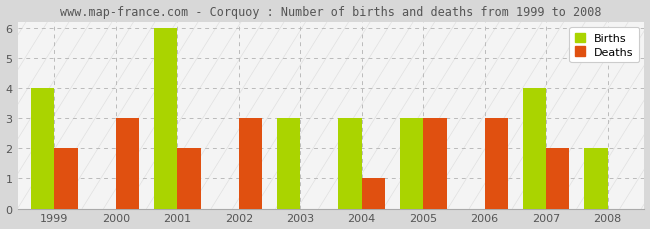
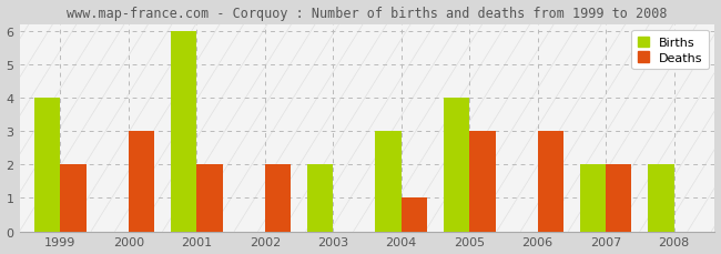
Deaths/2002: 3 -> 2
Births/2003: 3 -> 2
Births/2005: 3 -> 4
Births/2007: 4 -> 2
